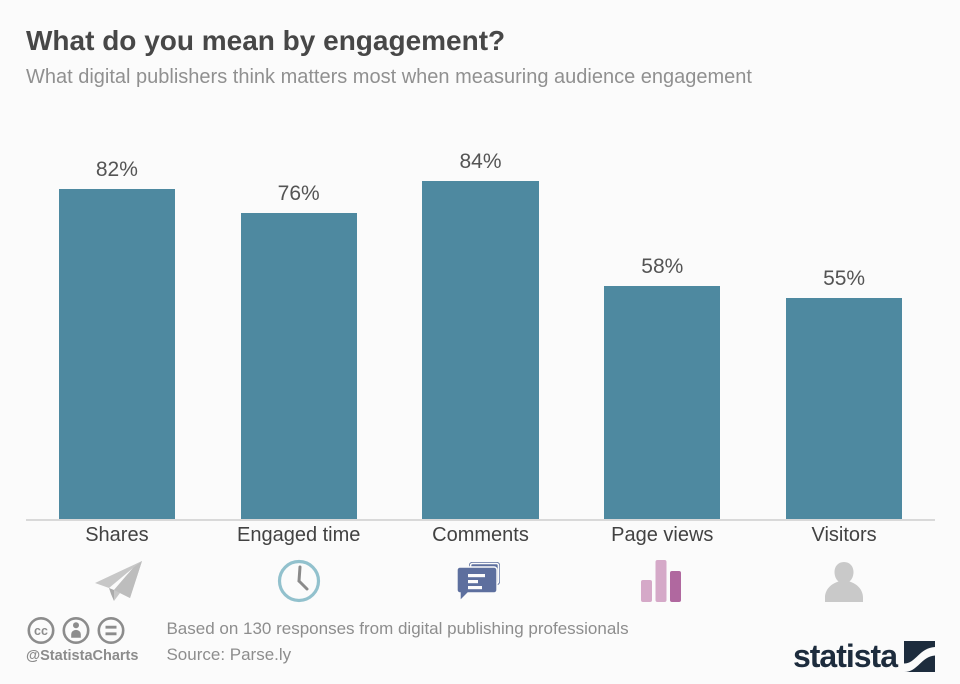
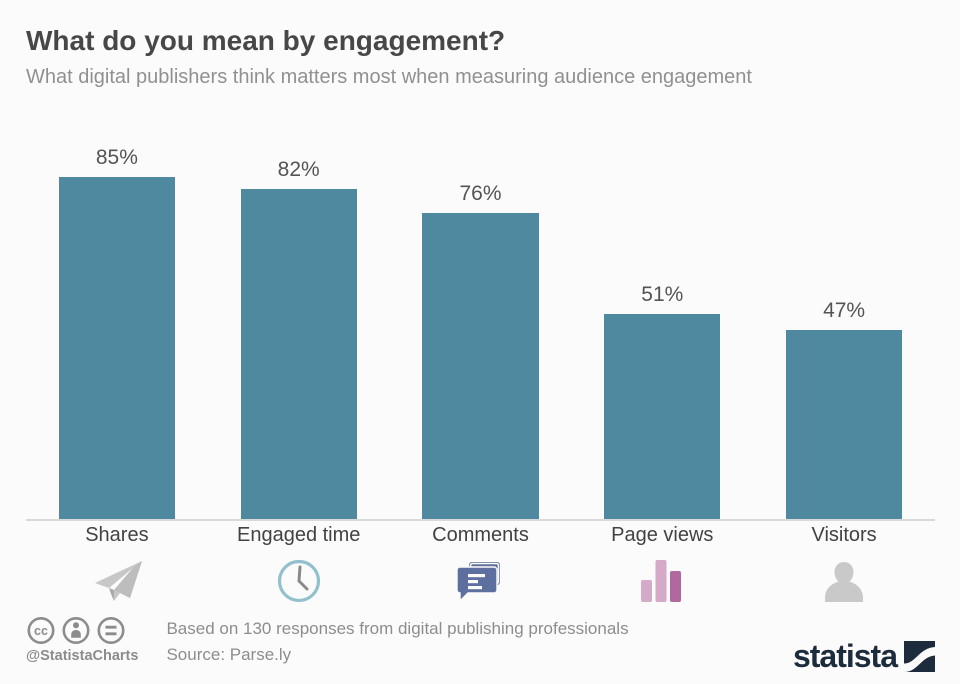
Shares: 82% -> 85%
Engaged time: 76% -> 82%
Comments: 84% -> 76%
Page views: 58% -> 51%
Visitors: 55% -> 47%
